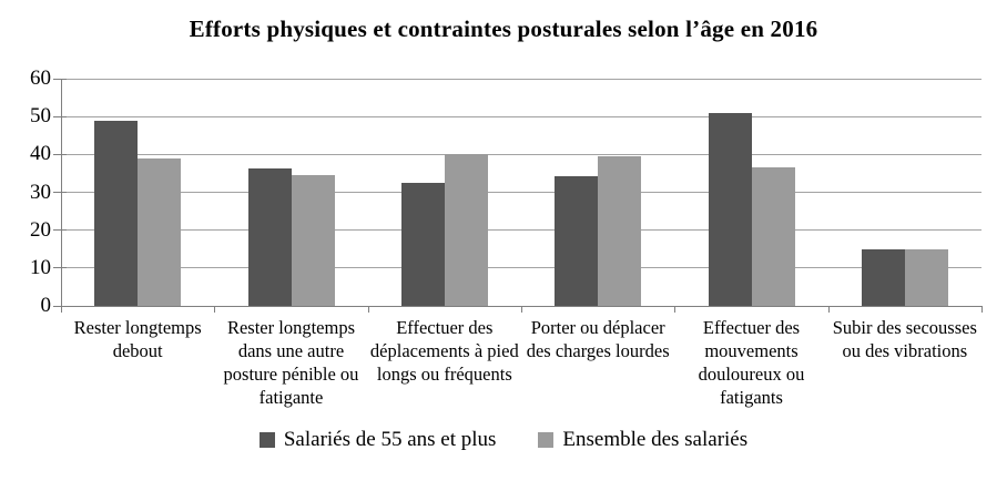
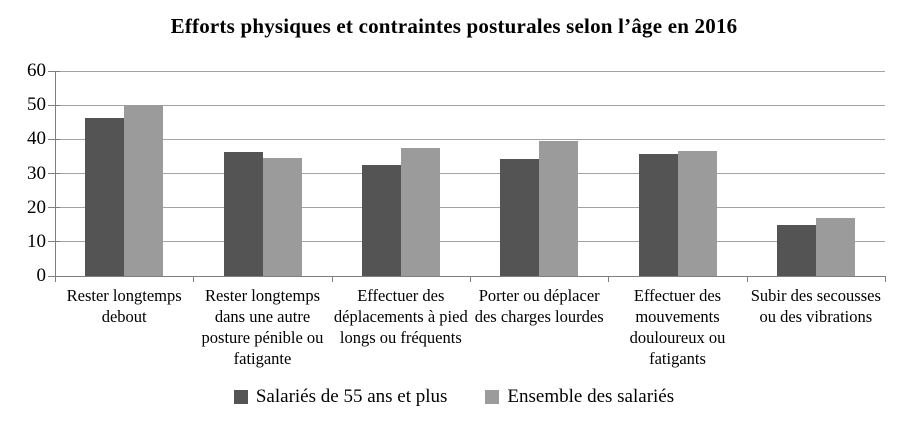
Salariés de 55 ans et plus/Rester longtemps debout: 49 -> 46
Ensemble des salariés/Rester longtemps debout: 39 -> 50
Ensemble des salariés/Effectuer des déplacements à pied longs ou fréquents: 40 -> 37
Salariés de 55 ans et plus/Effectuer des mouvements douloureux ou fatigants: 51 -> 36
Ensemble des salariés/Subir des secousses ou des vibrations: 15 -> 17
